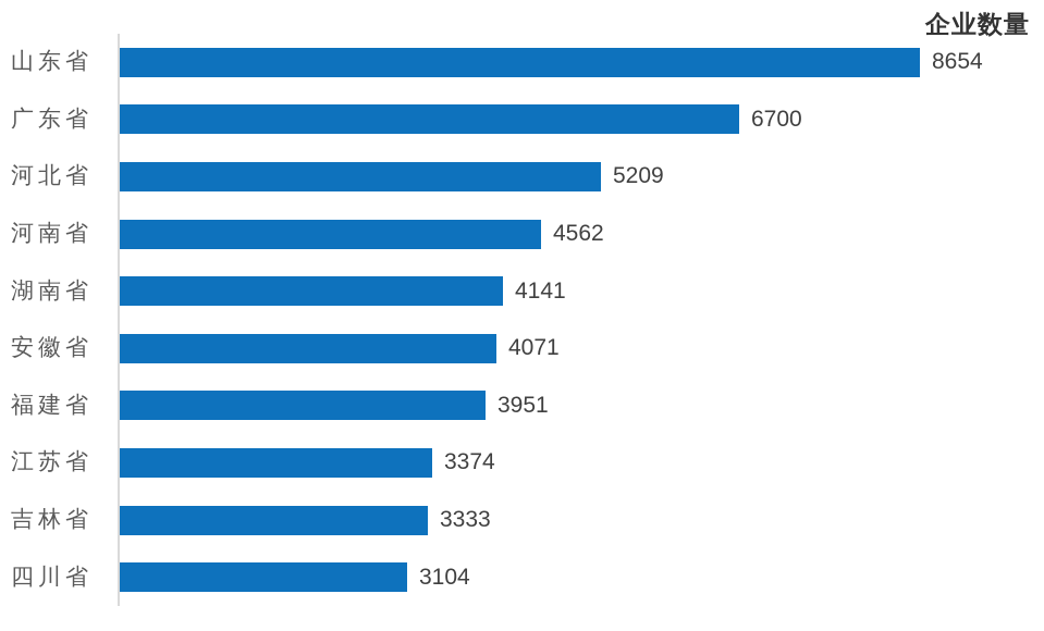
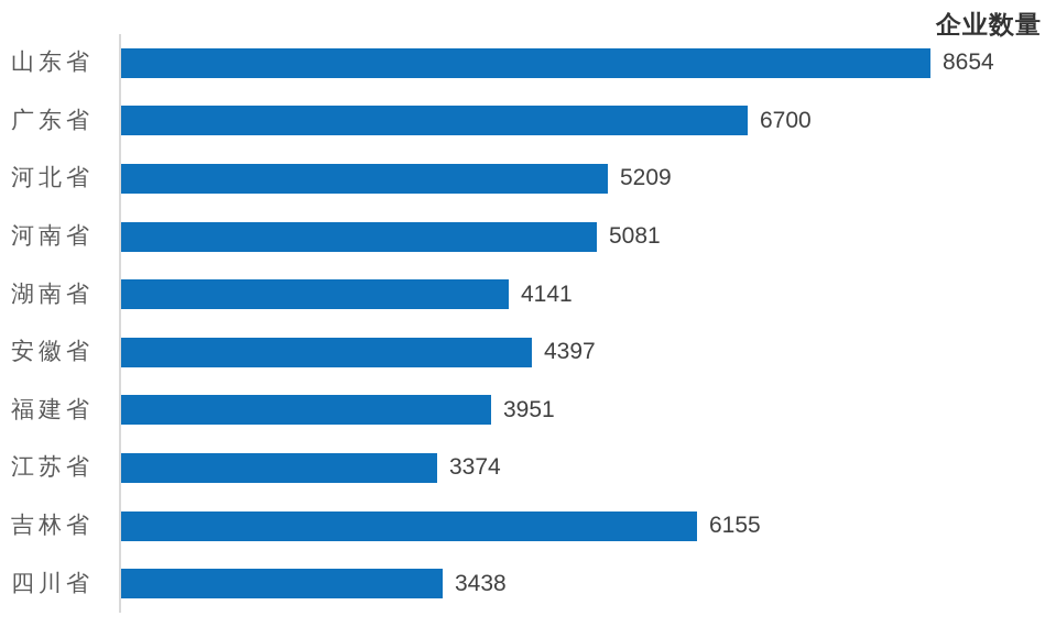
河南省: 4562 -> 5081
安徽省: 4071 -> 4397
吉林省: 3333 -> 6155
四川省: 3104 -> 3438
